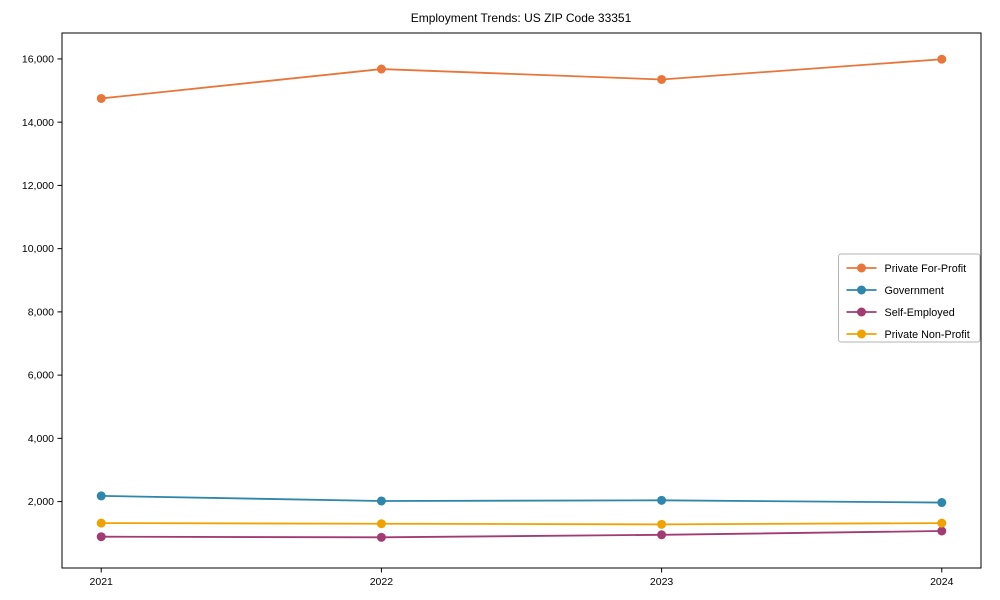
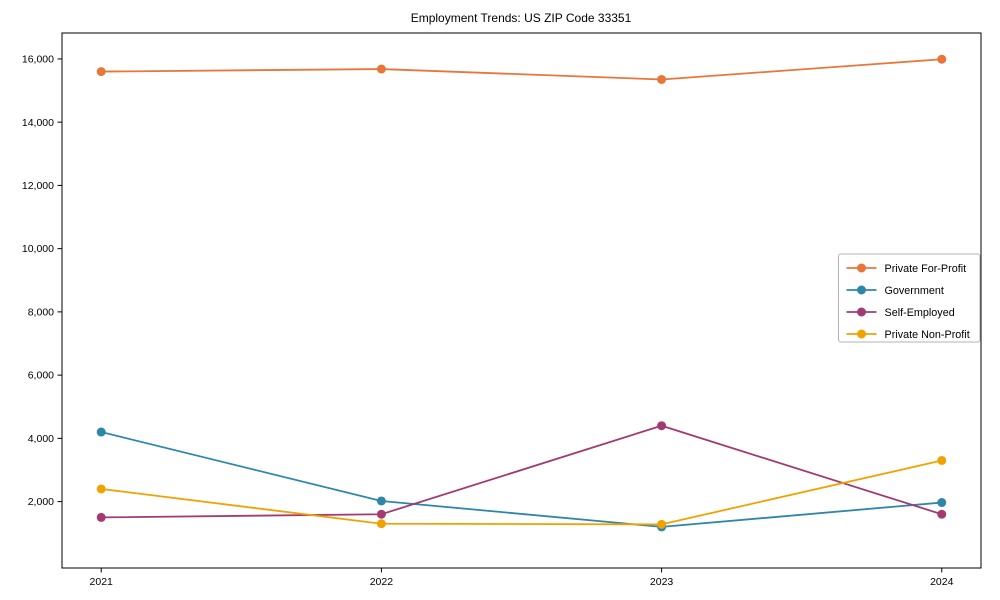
Private For-Profit/2021: 14800 -> 15600
Government/2021: 2200 -> 4200
Self-Employed/2021: 900 -> 1500
Private Non-Profit/2021: 1300 -> 2400
Self-Employed/2022: 900 -> 1600
Government/2023: 2000 -> 1200
Self-Employed/2023: 1000 -> 4400
Self-Employed/2024: 1100 -> 1600
Private Non-Profit/2024: 1300 -> 3300
